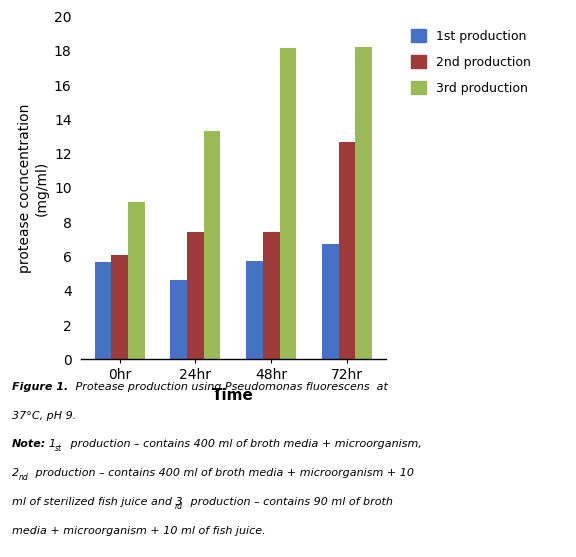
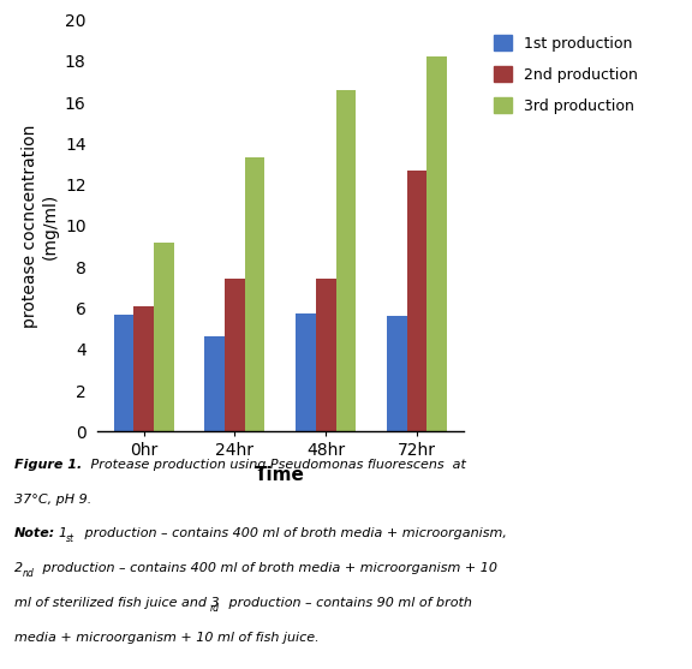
3rd production/48hr: 18.1 -> 16.6
1st production/72hr: 6.8 -> 5.6
